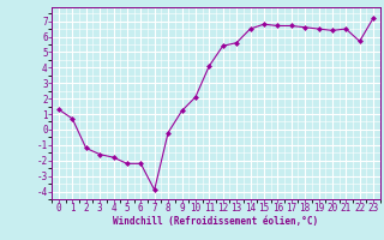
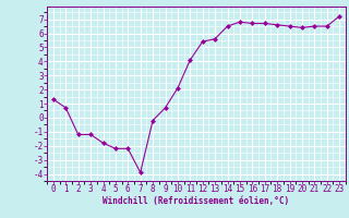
3: -1.6 -> -1.2
9: 1.2 -> 0.7
22: 5.7 -> 6.5
